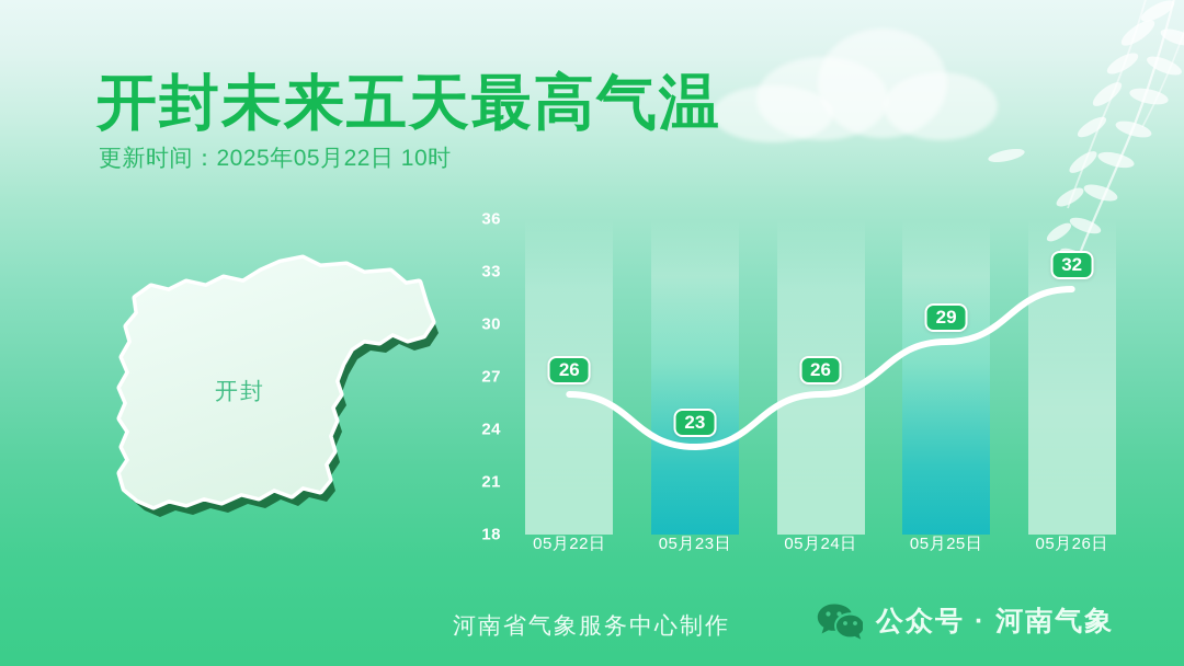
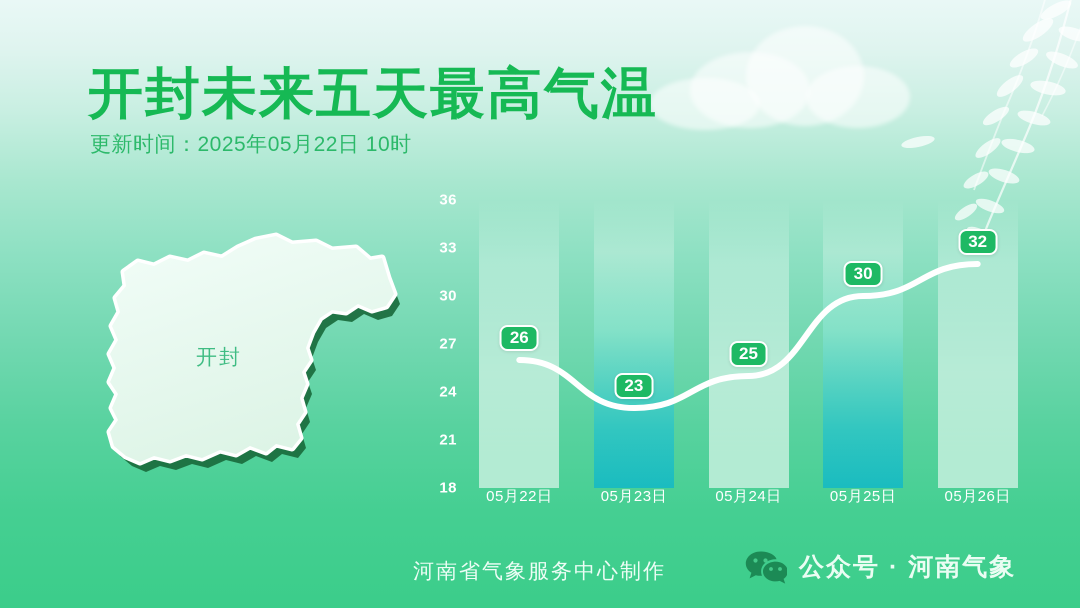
05月24日: 26 -> 25
05月25日: 29 -> 30
